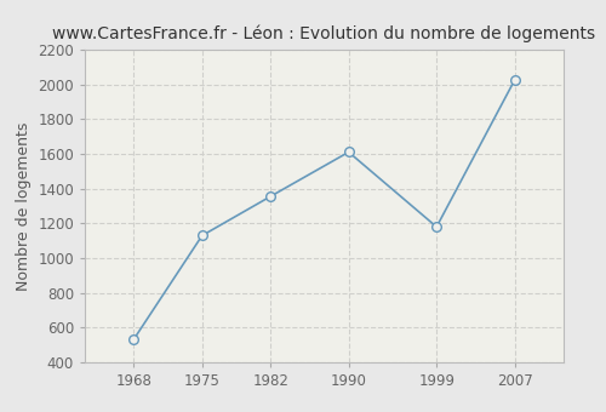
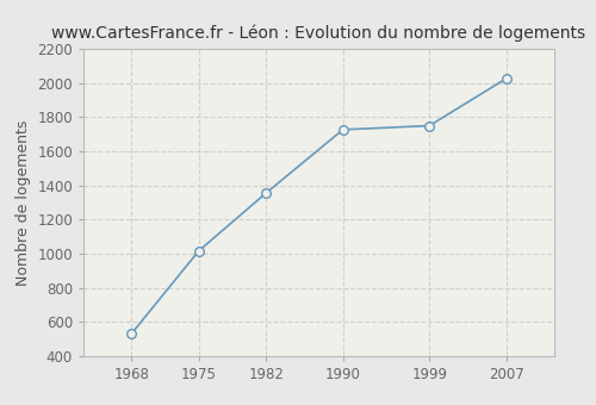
1975: 1130 -> 1020
1990: 1610 -> 1730
1999: 1180 -> 1750
